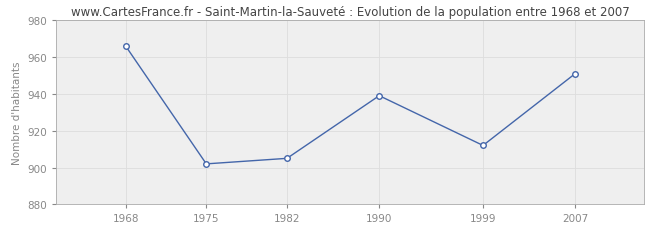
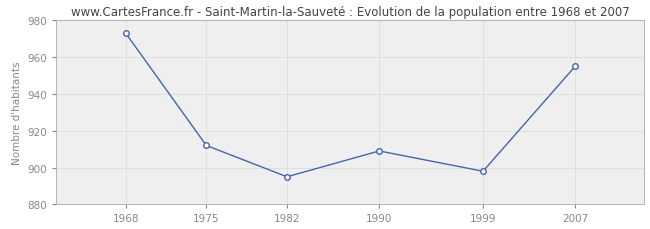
1968: 966 -> 973
1975: 902 -> 912
1982: 905 -> 895
1990: 939 -> 909
1999: 912 -> 898
2007: 951 -> 955
